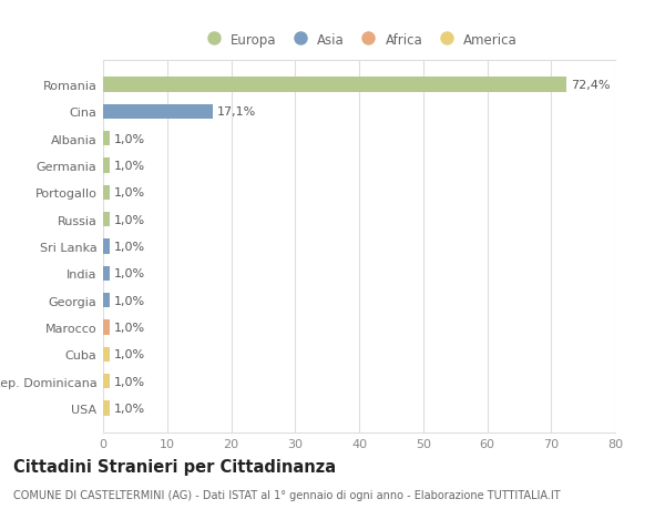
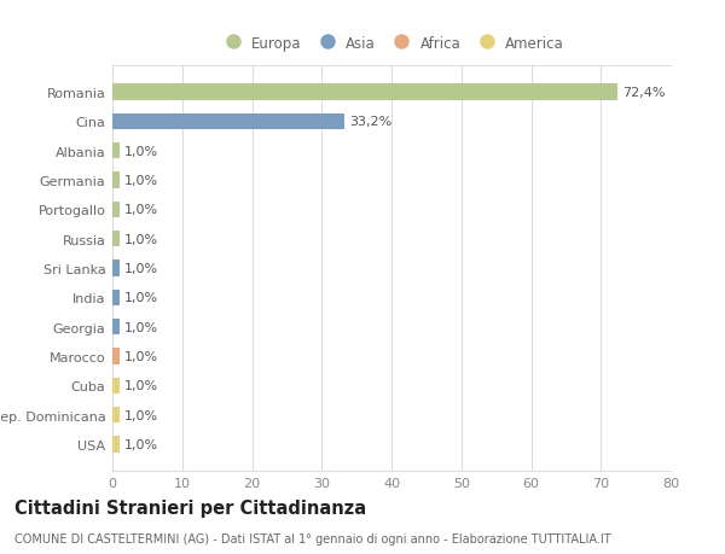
Cina: 17,1% -> 33,2%
